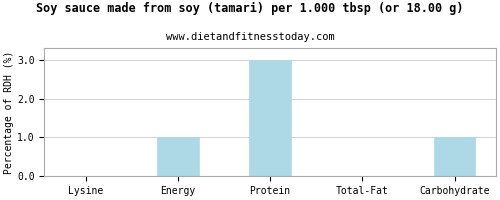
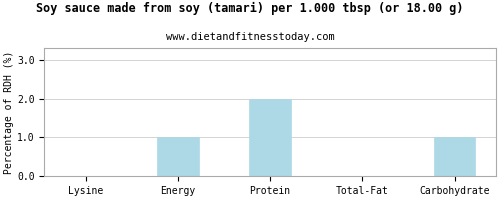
Protein: 3 -> 2
